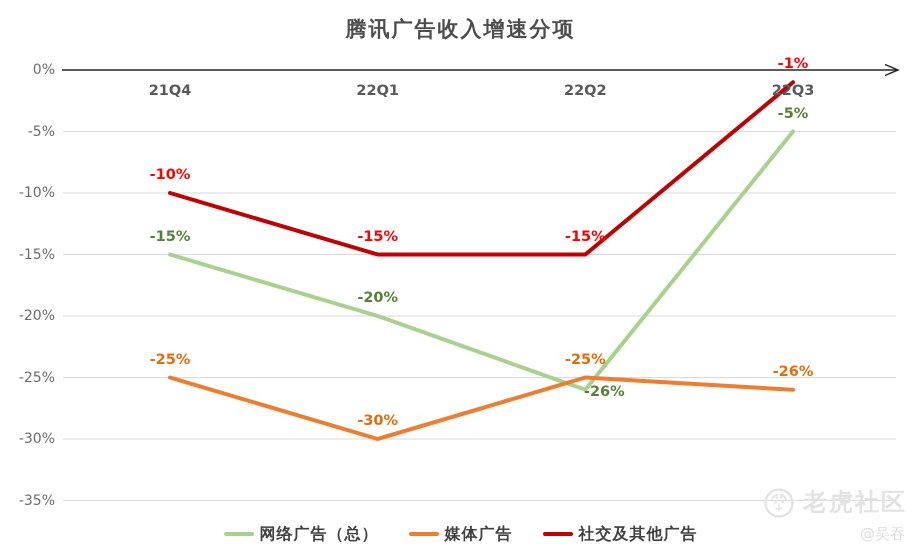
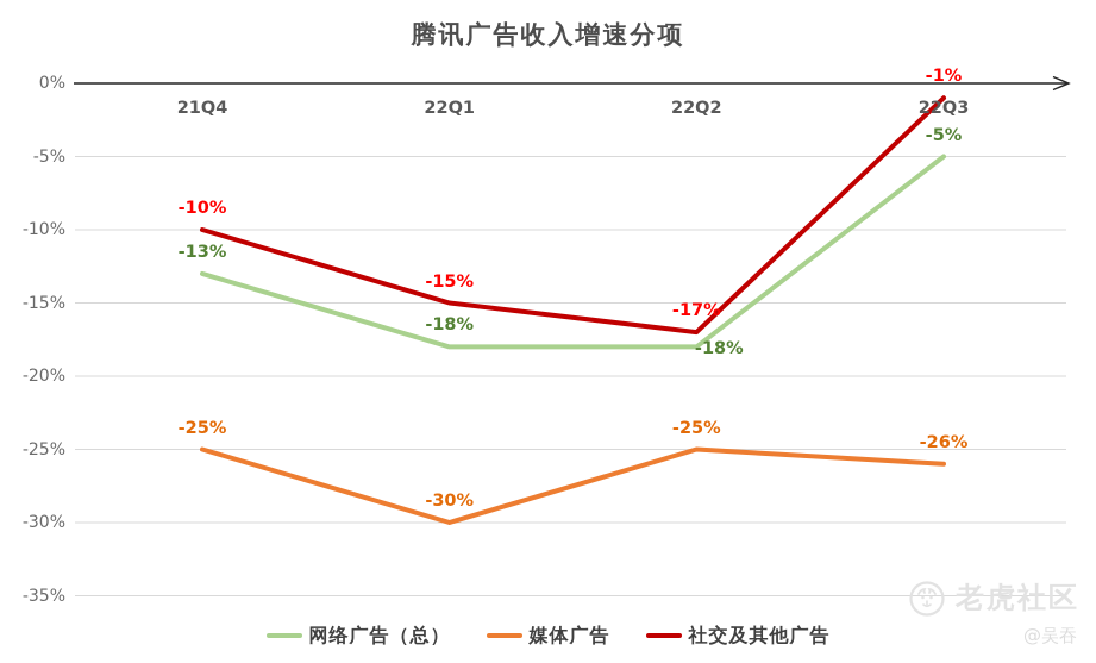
网络广告（总）/21Q4: -15% -> -13%
网络广告（总）/22Q1: -20% -> -18%
网络广告（总）/22Q2: -26% -> -18%
社交及其他广告/22Q2: -15% -> -17%
